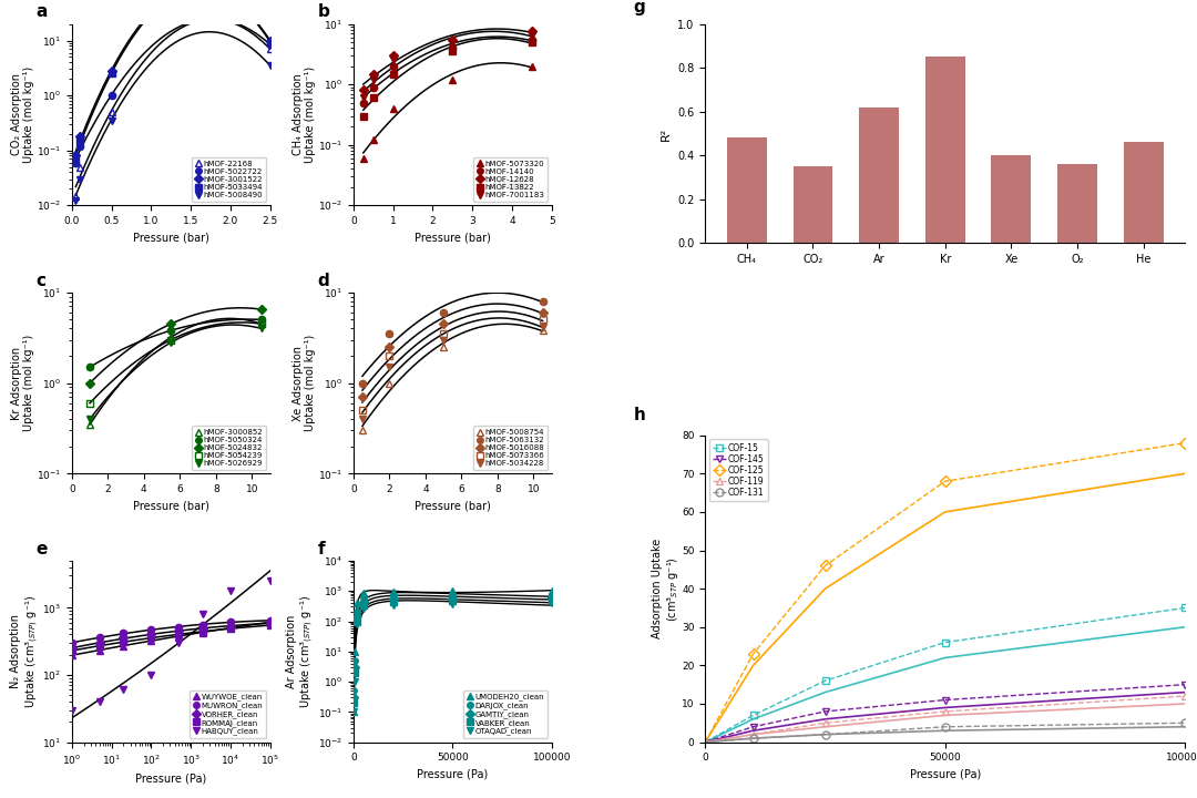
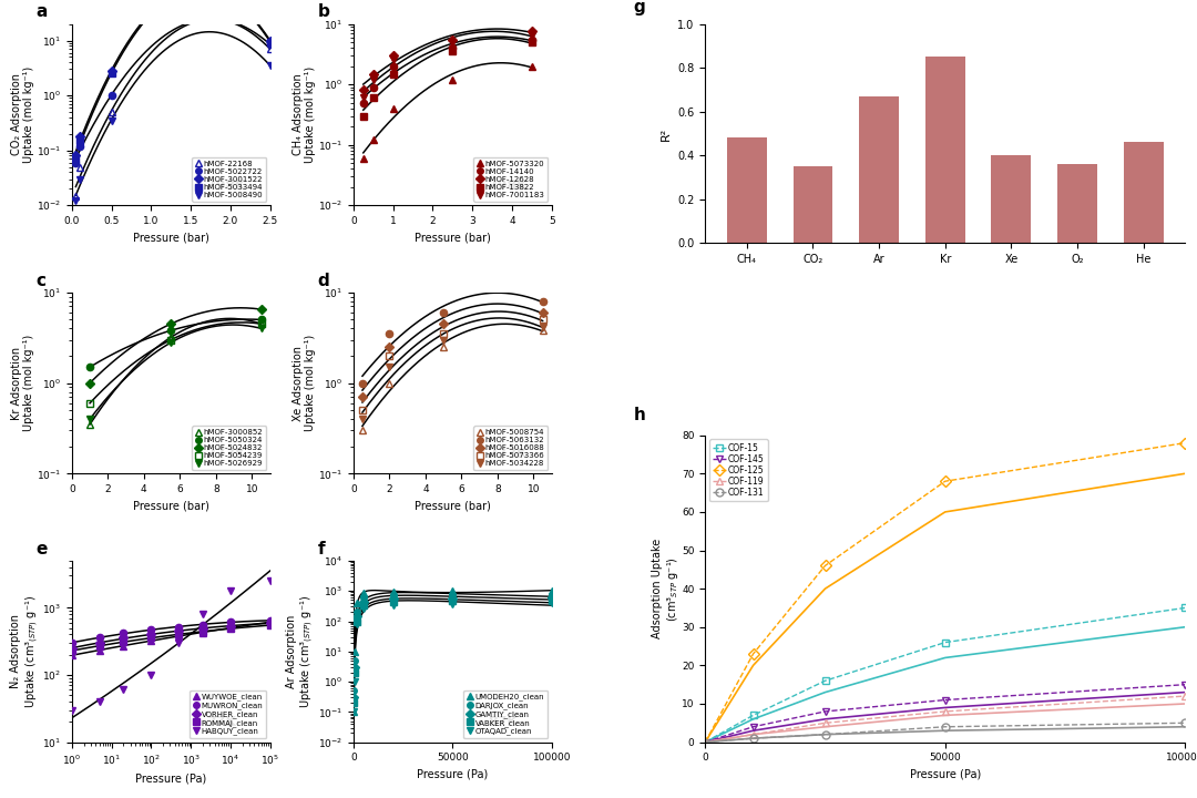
Ar: 0.62 -> 0.67
